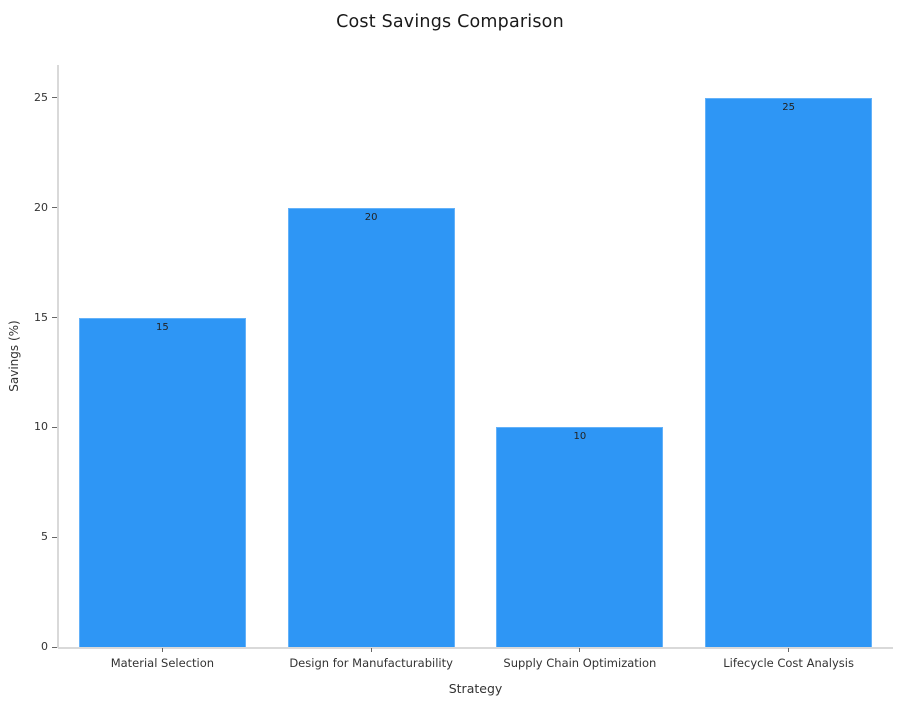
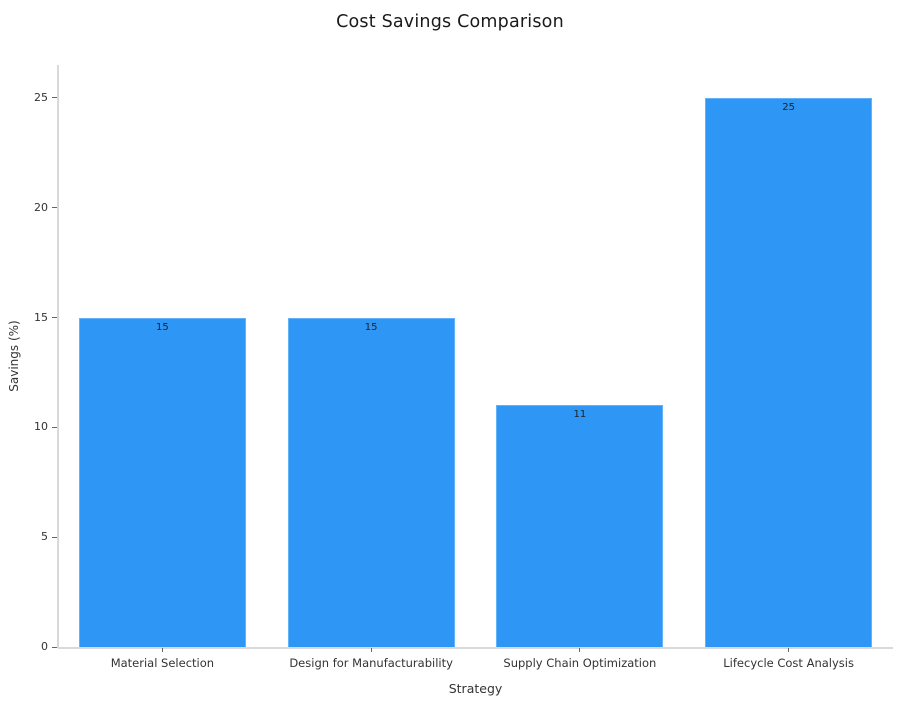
Design for Manufacturability: 20 -> 15
Supply Chain Optimization: 10 -> 11
